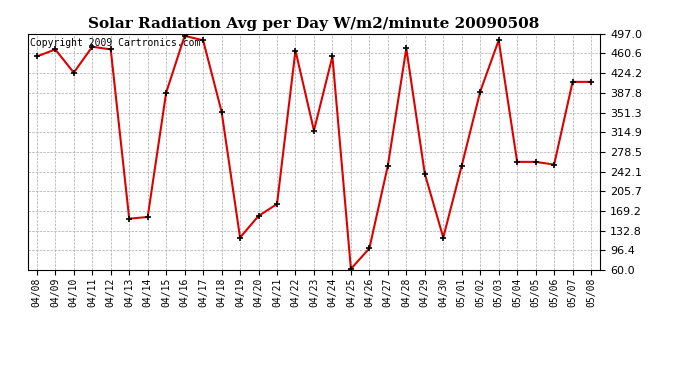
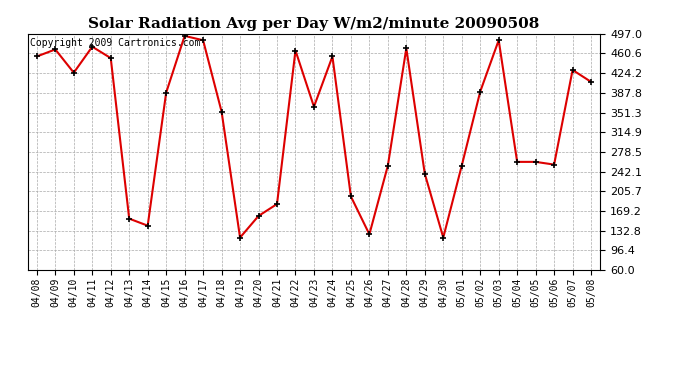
04/12: 468 -> 452
04/14: 158 -> 142
04/23: 318 -> 362
04/25: 62 -> 196
04/26: 100 -> 126
05/07: 408 -> 430
